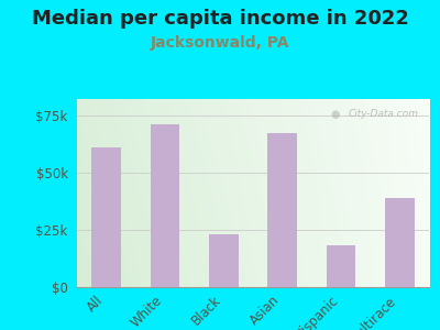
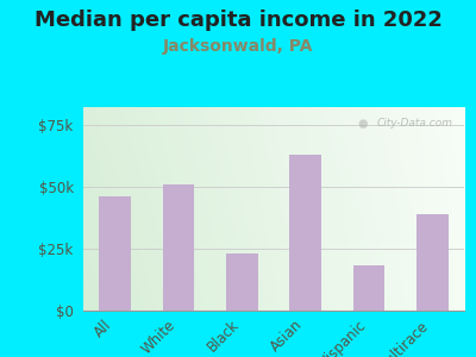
All: $61k -> $46k
White: $71k -> $51k
Asian: $67k -> $63k
